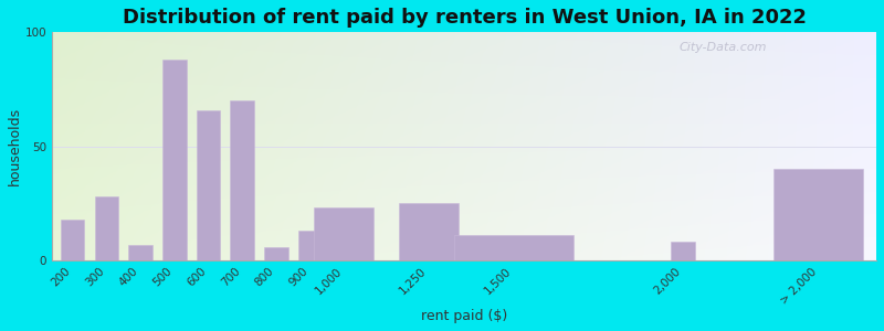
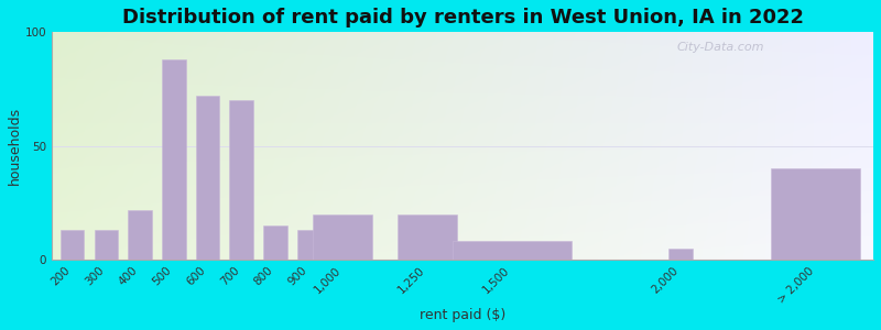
200: 18 -> 13
300: 28 -> 13
400: 7 -> 22
600: 66 -> 72
800: 6 -> 15
1,000: 23 -> 20
1,250: 25 -> 20
1,500: 11 -> 8
2,000: 8 -> 5
